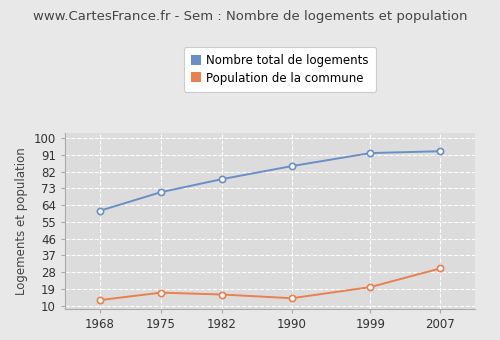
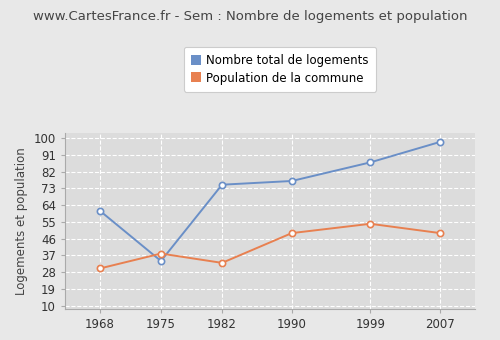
Population de la commune/1968: 13 -> 30
Nombre total de logements/1975: 71 -> 34
Population de la commune/1975: 17 -> 38
Nombre total de logements/1982: 78 -> 75
Population de la commune/1982: 16 -> 33
Nombre total de logements/1990: 85 -> 77
Population de la commune/1990: 14 -> 49
Nombre total de logements/1999: 92 -> 87
Population de la commune/1999: 20 -> 54
Nombre total de logements/2007: 93 -> 98
Population de la commune/2007: 30 -> 49
